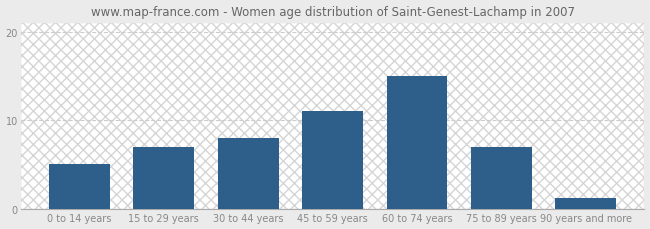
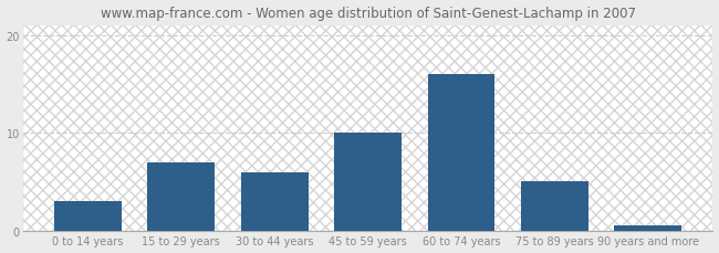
0 to 14 years: 5.0 -> 3.0
30 to 44 years: 8.0 -> 6.0
45 to 59 years: 11.0 -> 10.0
60 to 74 years: 15.0 -> 16.0
75 to 89 years: 7.0 -> 5.0
90 years and more: 1.2 -> 0.5
